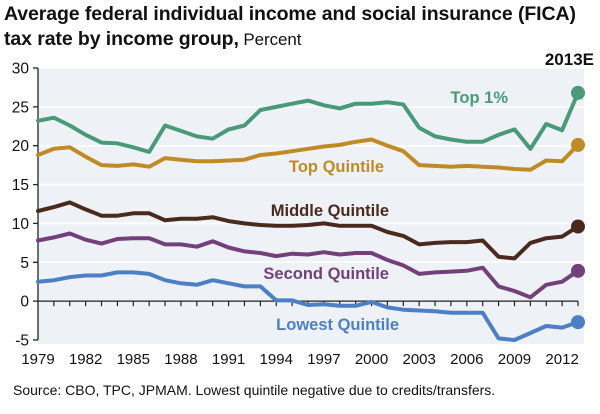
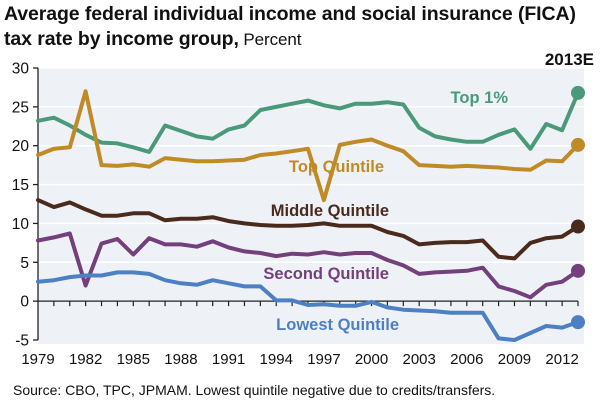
Middle Quintile/1979: 12 -> 13
Top Quintile/1982: 19 -> 27
Second Quintile/1982: 8 -> 2
Second Quintile/1985: 8 -> 6
Top Quintile/1997: 20 -> 13
